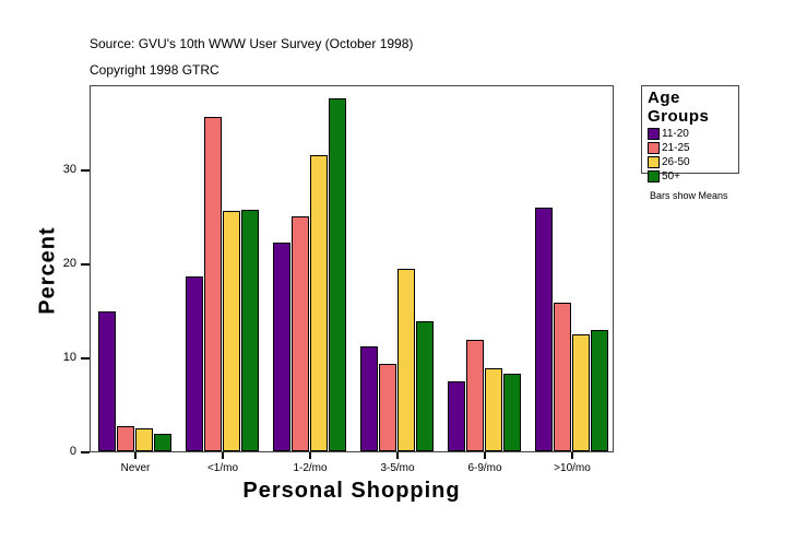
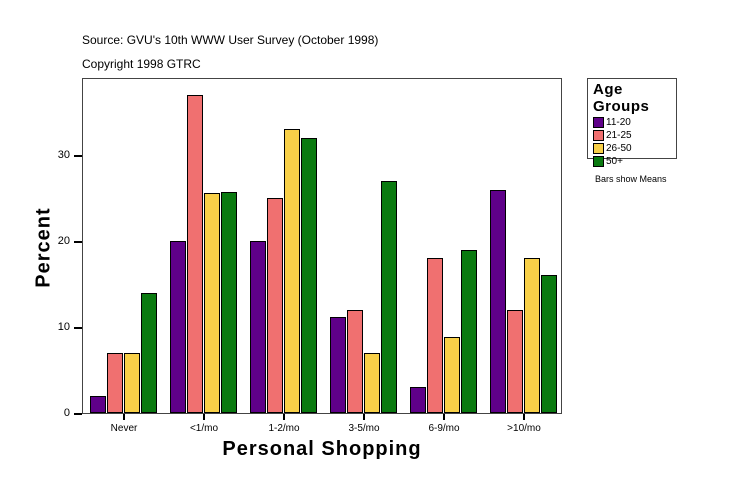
11-20/Never: 15 -> 2
21-25/Never: 3 -> 7
26-50/Never: 2 -> 7
50+/Never: 2 -> 14
11-20/<1/mo: 19 -> 20
21-25/<1/mo: 36 -> 37
11-20/1-2/mo: 22 -> 20
26-50/1-2/mo: 32 -> 33
50+/1-2/mo: 38 -> 32
21-25/3-5/mo: 9 -> 12
26-50/3-5/mo: 19 -> 7
50+/3-5/mo: 14 -> 27
11-20/6-9/mo: 7 -> 3
21-25/6-9/mo: 12 -> 18
50+/6-9/mo: 8 -> 19
21-25/>10/mo: 16 -> 12
26-50/>10/mo: 12 -> 18
50+/>10/mo: 13 -> 16
